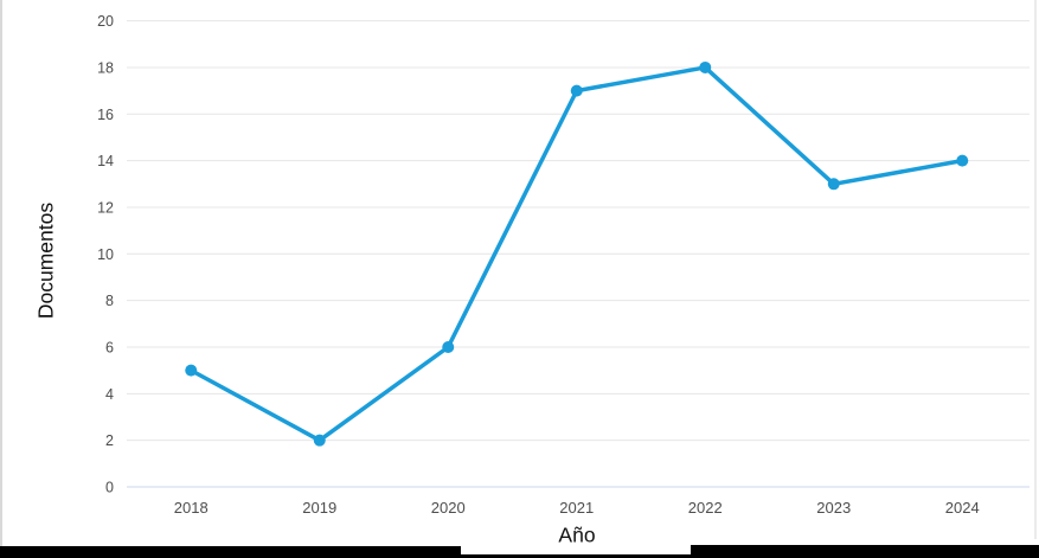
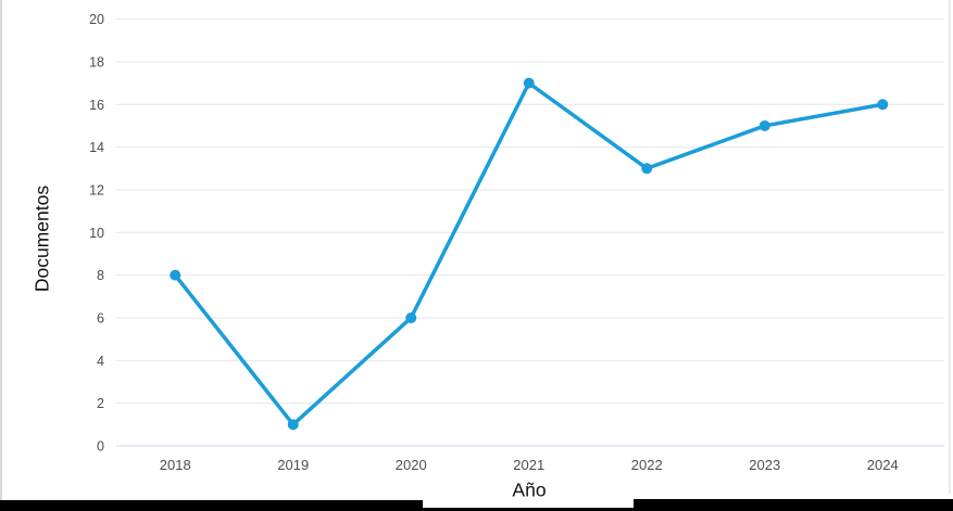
2018: 5 -> 8
2019: 2 -> 1
2022: 18 -> 13
2023: 13 -> 15
2024: 14 -> 16
